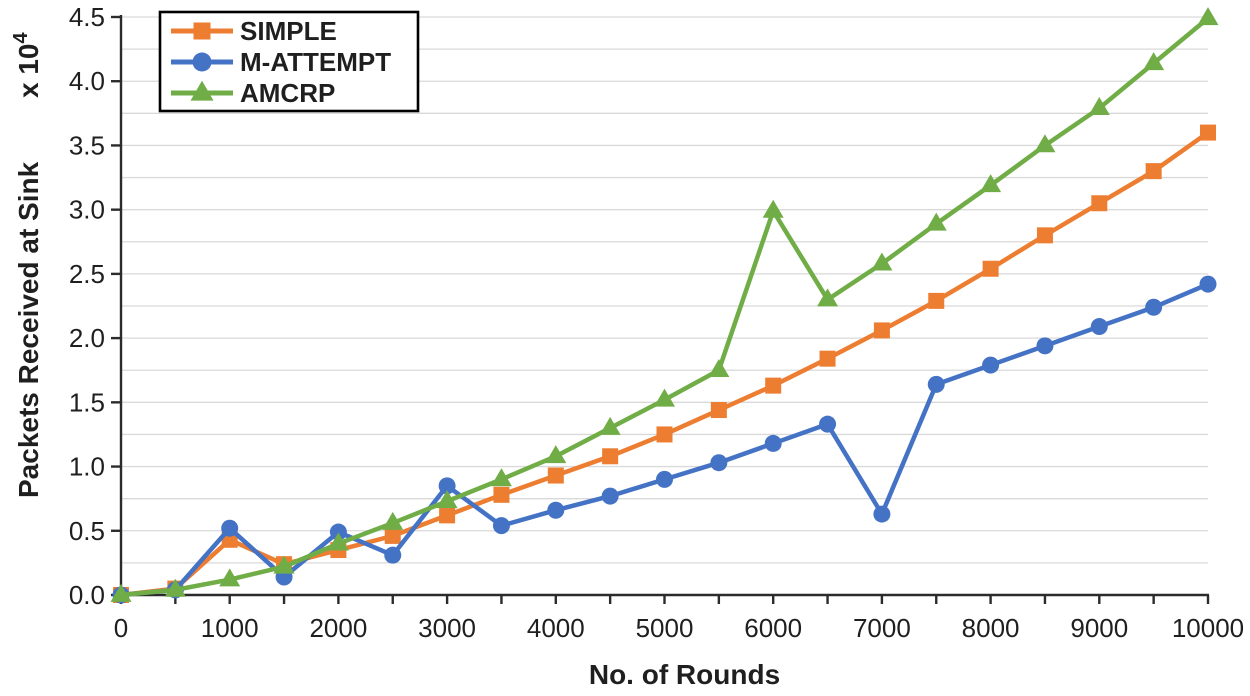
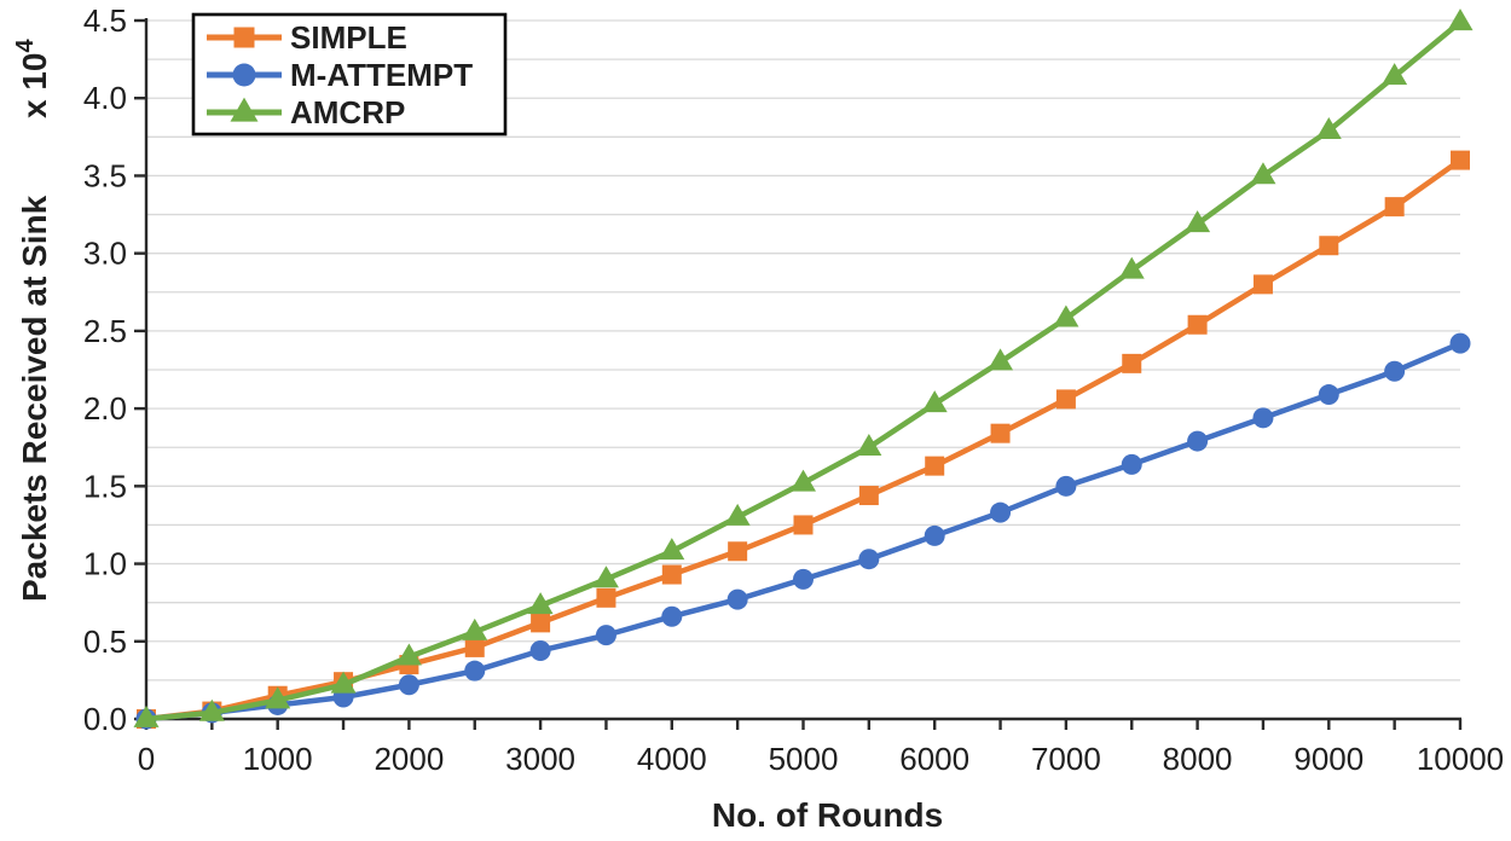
SIMPLE/1000: 0.43 -> 0.15
M-ATTEMPT/1000: 0.52 -> 0.09
M-ATTEMPT/2000: 0.49 -> 0.22
M-ATTEMPT/3000: 0.85 -> 0.44
AMCRP/6000: 2.99 -> 2.03
M-ATTEMPT/7000: 0.63 -> 1.50
